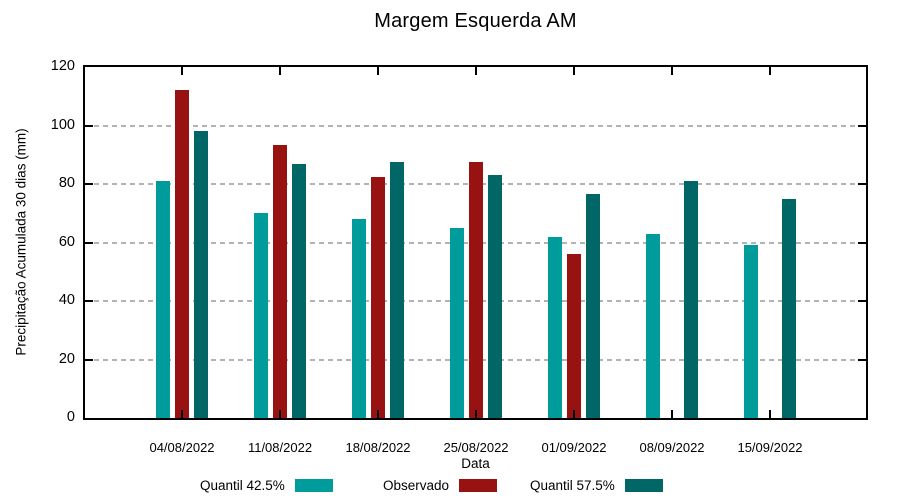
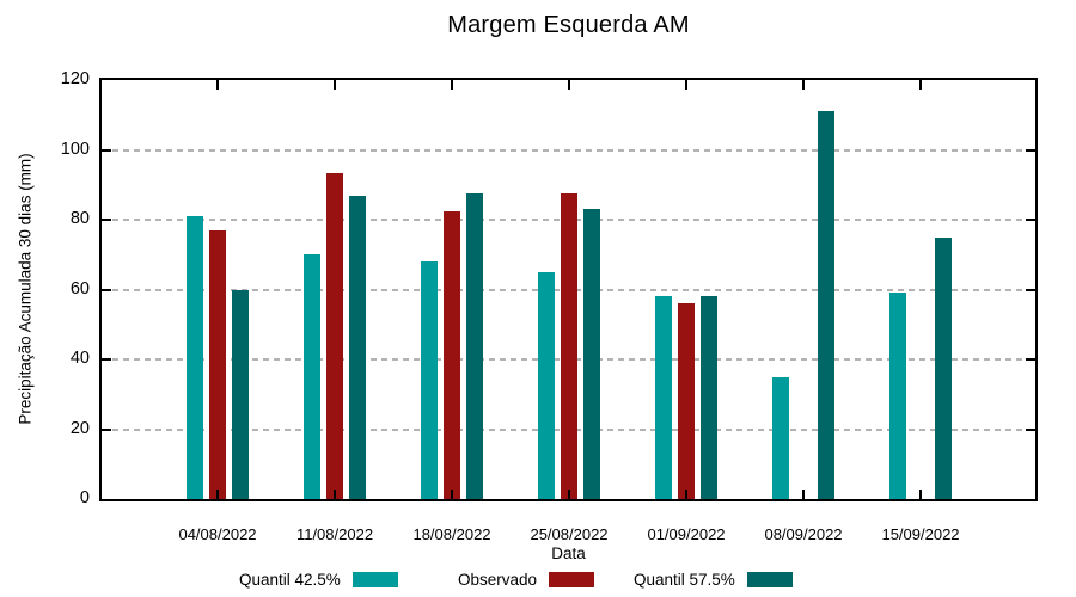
Observado/04/08/2022: 112 -> 77
Quantil 57.5%/04/08/2022: 98 -> 60
Quantil 42.5%/01/09/2022: 62 -> 58
Quantil 57.5%/01/09/2022: 76 -> 58
Quantil 42.5%/08/09/2022: 63 -> 35
Quantil 57.5%/08/09/2022: 81 -> 111
